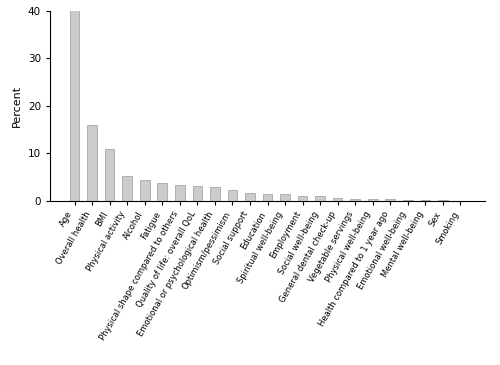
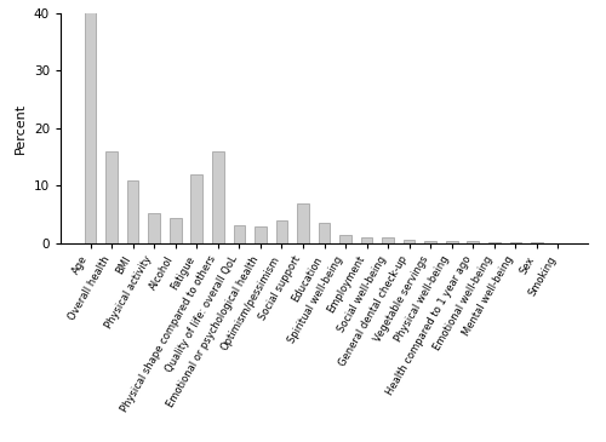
Fatigue: 3.7 -> 12.0
Physical shape compared to others: 3.4 -> 16.0
Optimism/pessimism: 2.2 -> 4.0
Social support: 1.6 -> 7.0
Education: 1.5 -> 3.5
